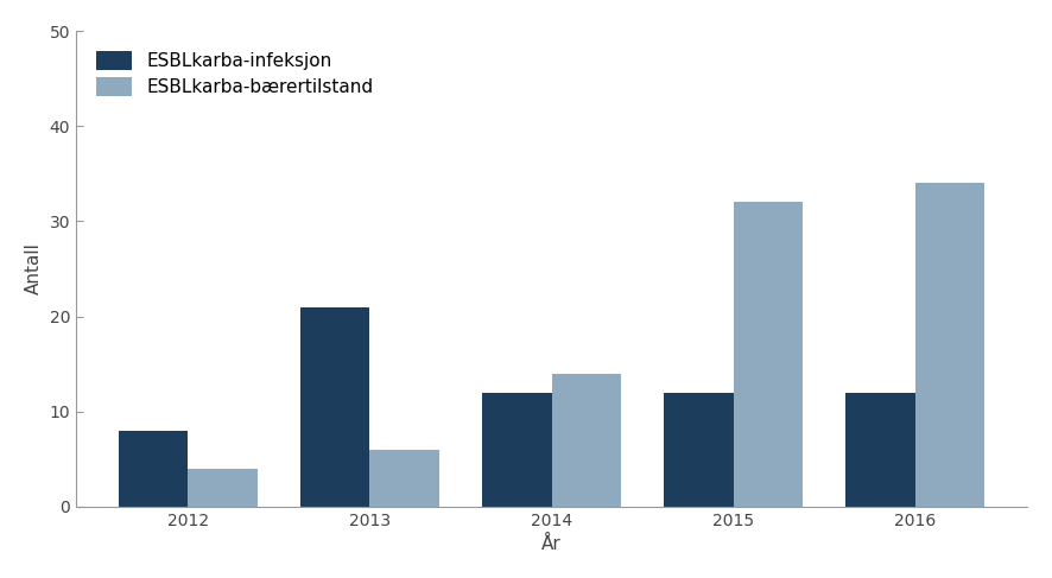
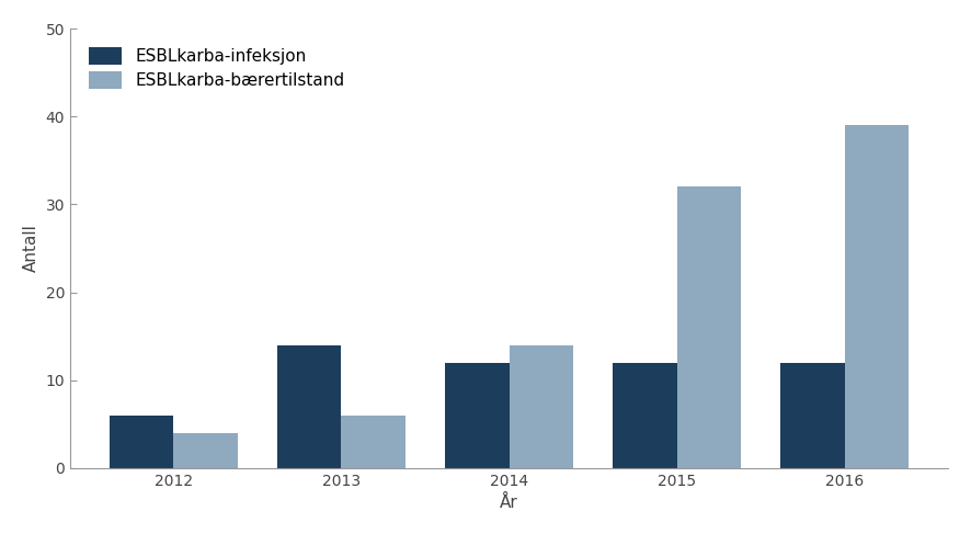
ESBLkarba-infeksjon/2012: 8 -> 6
ESBLkarba-infeksjon/2013: 21 -> 14
ESBLkarba-bærertilstand/2016: 34 -> 39
